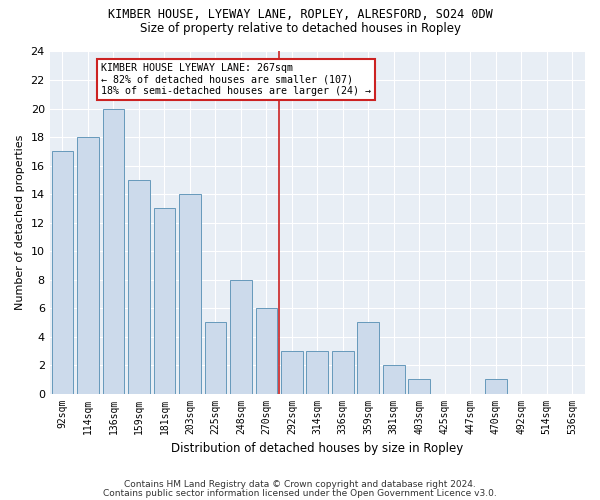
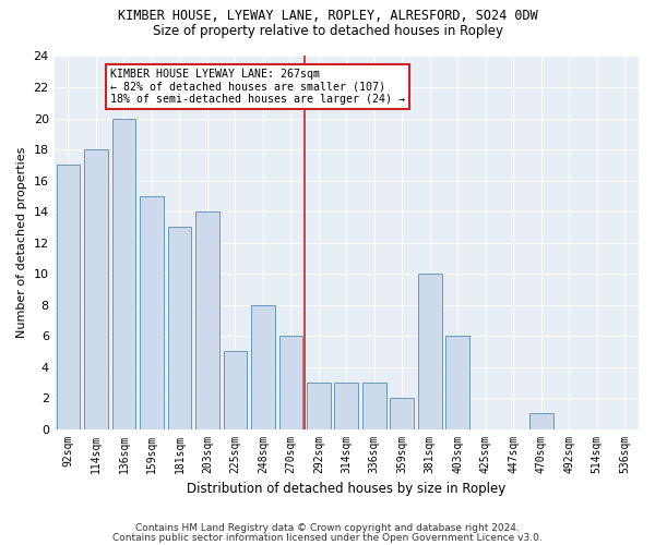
359sqm: 5 -> 2
381sqm: 2 -> 10
403sqm: 1 -> 6
